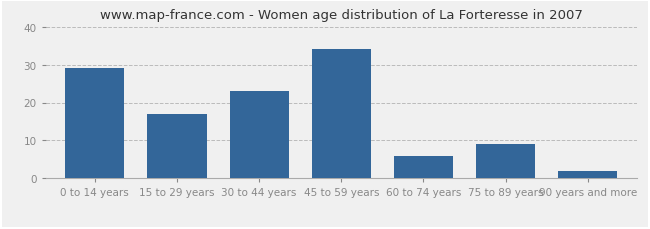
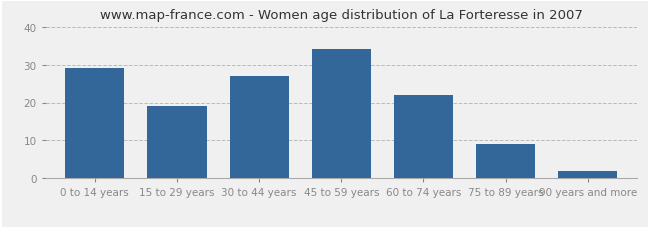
15 to 29 years: 17 -> 19
30 to 44 years: 23 -> 27
60 to 74 years: 6 -> 22
